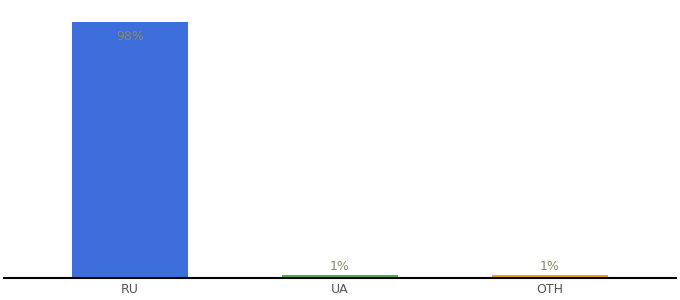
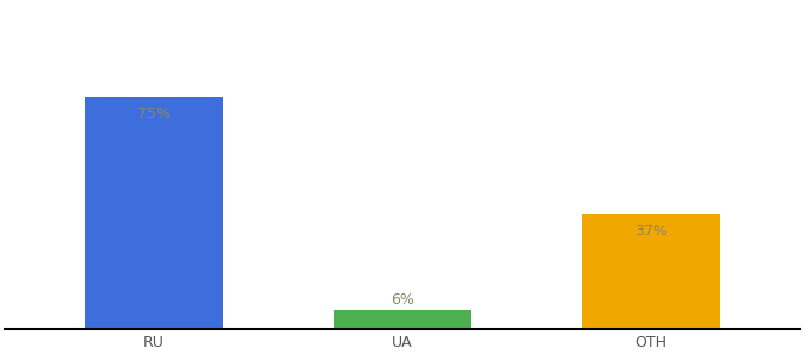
RU: 98% -> 75%
UA: 1% -> 6%
OTH: 1% -> 37%
